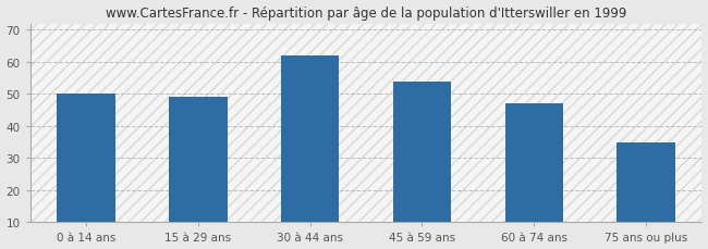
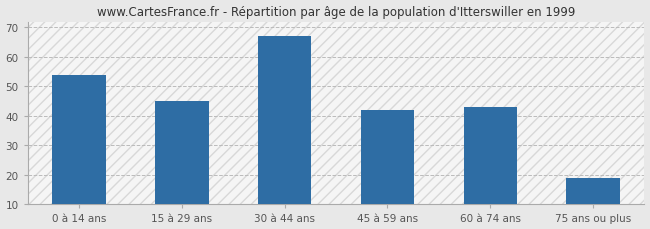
0 à 14 ans: 50 -> 54
15 à 29 ans: 49 -> 45
30 à 44 ans: 62 -> 67
45 à 59 ans: 54 -> 42
60 à 74 ans: 47 -> 43
75 ans ou plus: 35 -> 19
